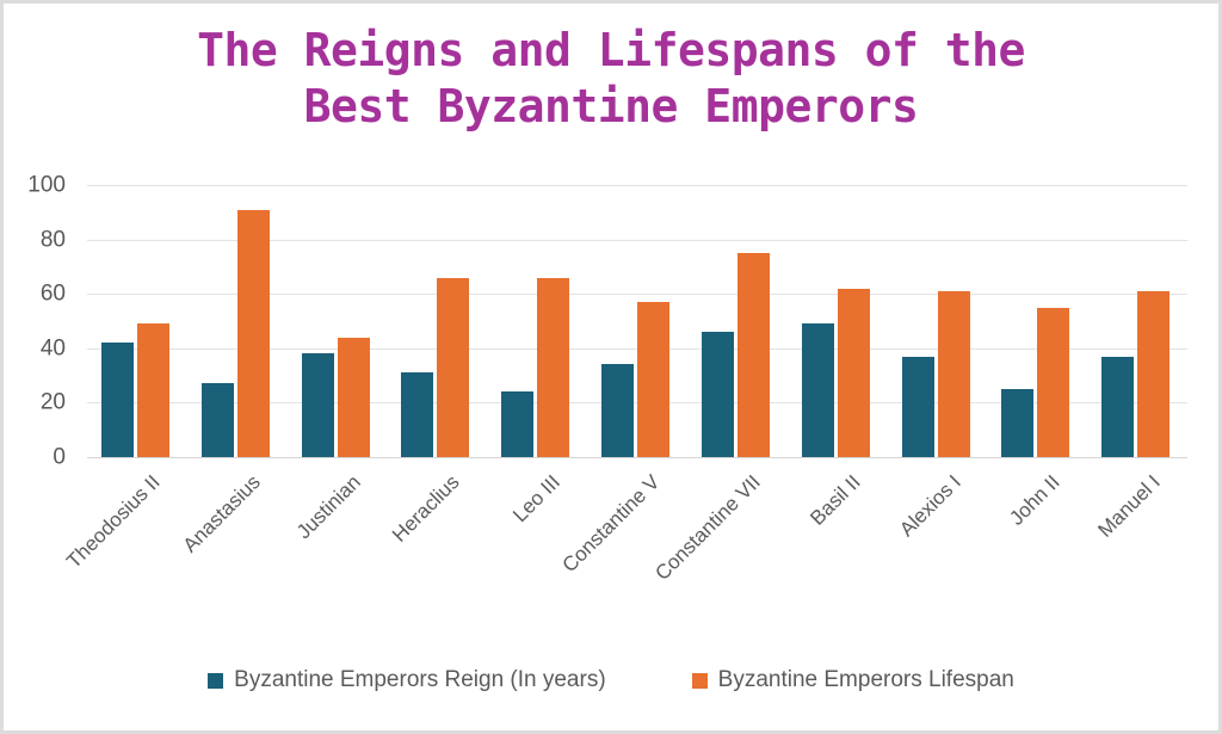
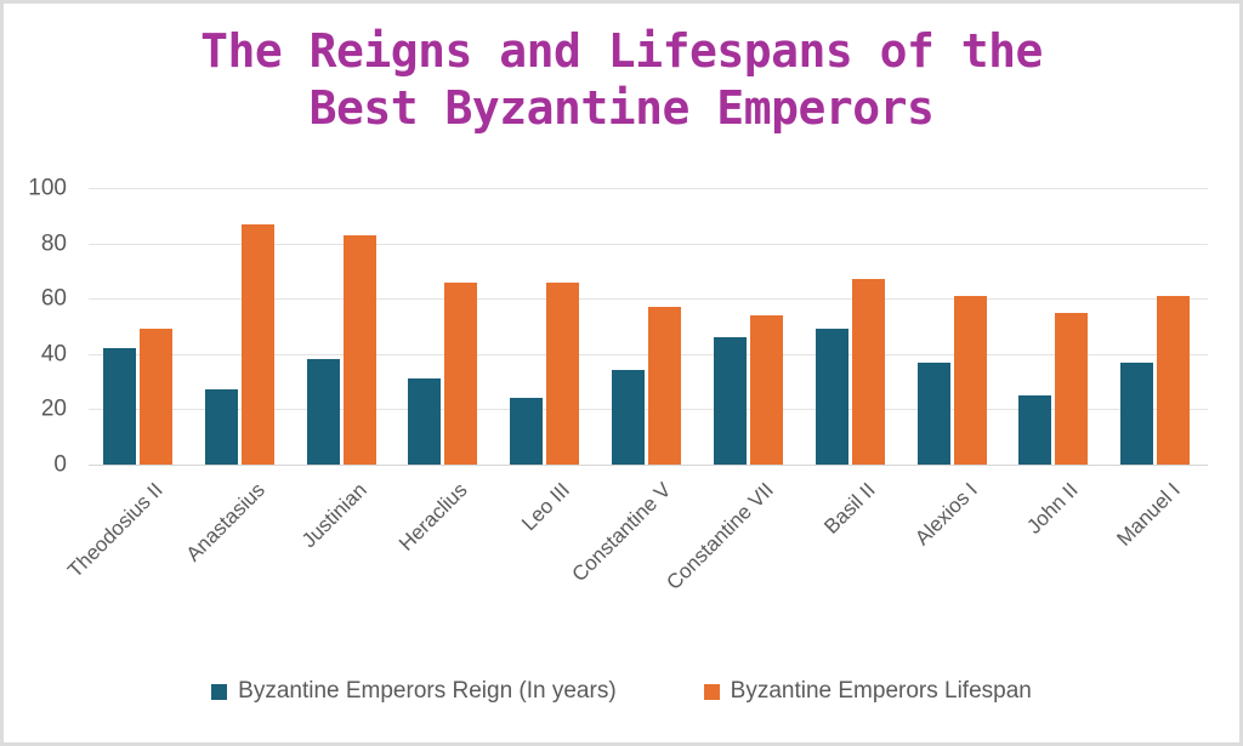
Byzantine Emperors Lifespan/Anastasius: 91 -> 87
Byzantine Emperors Lifespan/Justinian: 44 -> 83
Byzantine Emperors Lifespan/Constantine VII: 75 -> 54
Byzantine Emperors Lifespan/Basil II: 62 -> 67
